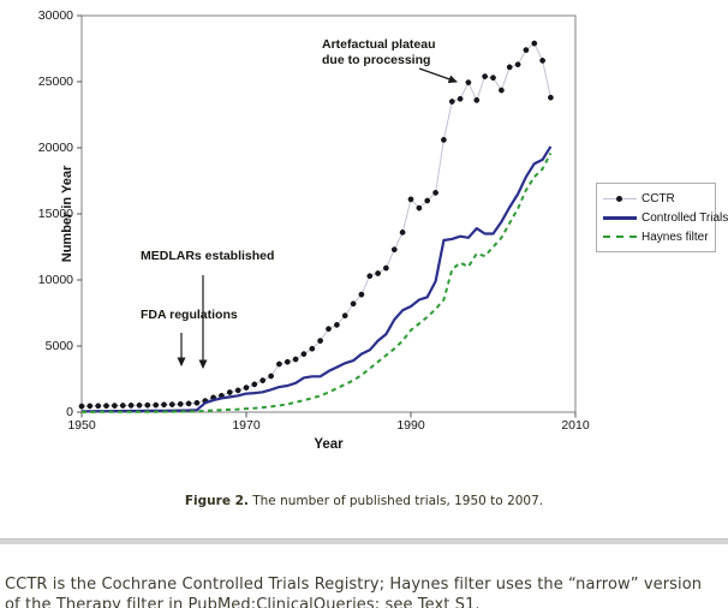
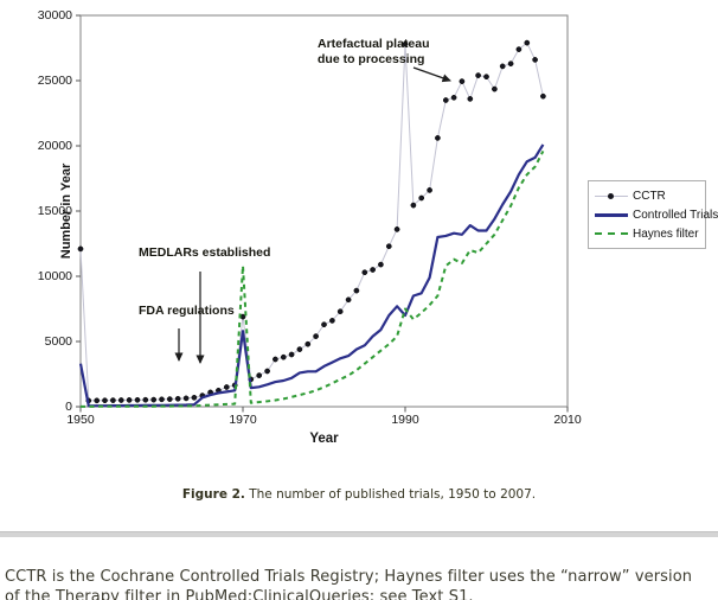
CCTR/1950: 400 -> 12100
Controlled Trials/1950: 100 -> 3300
CCTR/1970: 1800 -> 6900
Controlled Trials/1970: 1400 -> 5800
Haynes filter/1970: 300 -> 10800
CCTR/1990: 16100 -> 27800
Controlled Trials/1990: 8000 -> 7000
Haynes filter/1990: 6200 -> 7500
